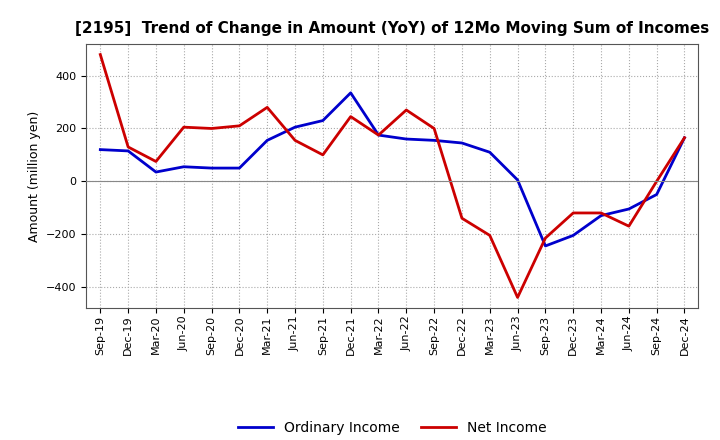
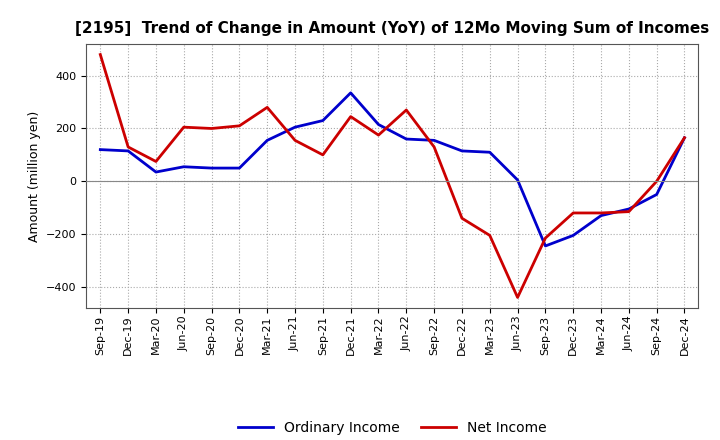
Ordinary Income/Mar-22: 175 -> 215
Net Income/Sep-22: 200 -> 130
Ordinary Income/Dec-22: 145 -> 115
Net Income/Jun-24: -170 -> -115
